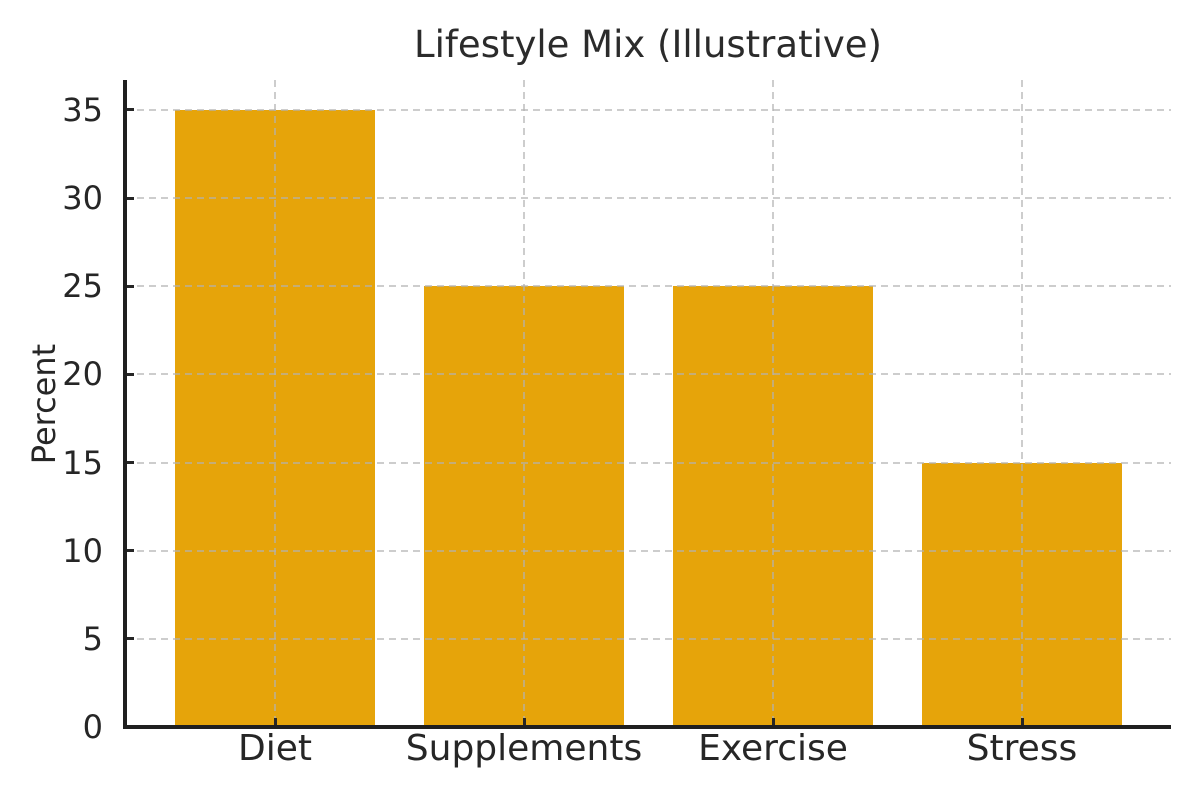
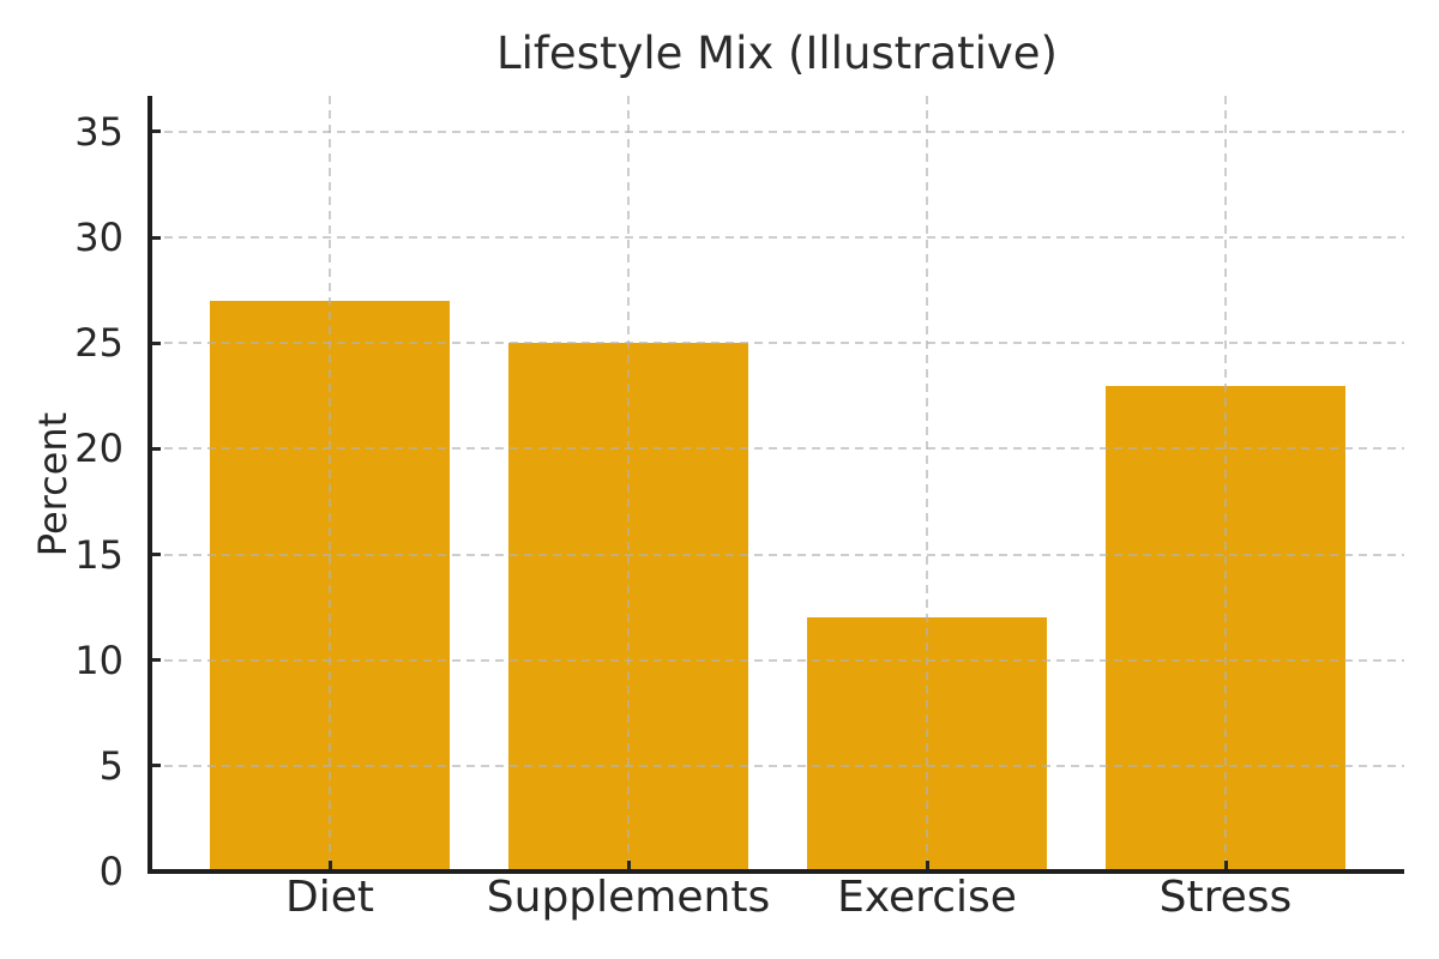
Diet: 35 -> 27
Exercise: 25 -> 12
Stress: 15 -> 23
